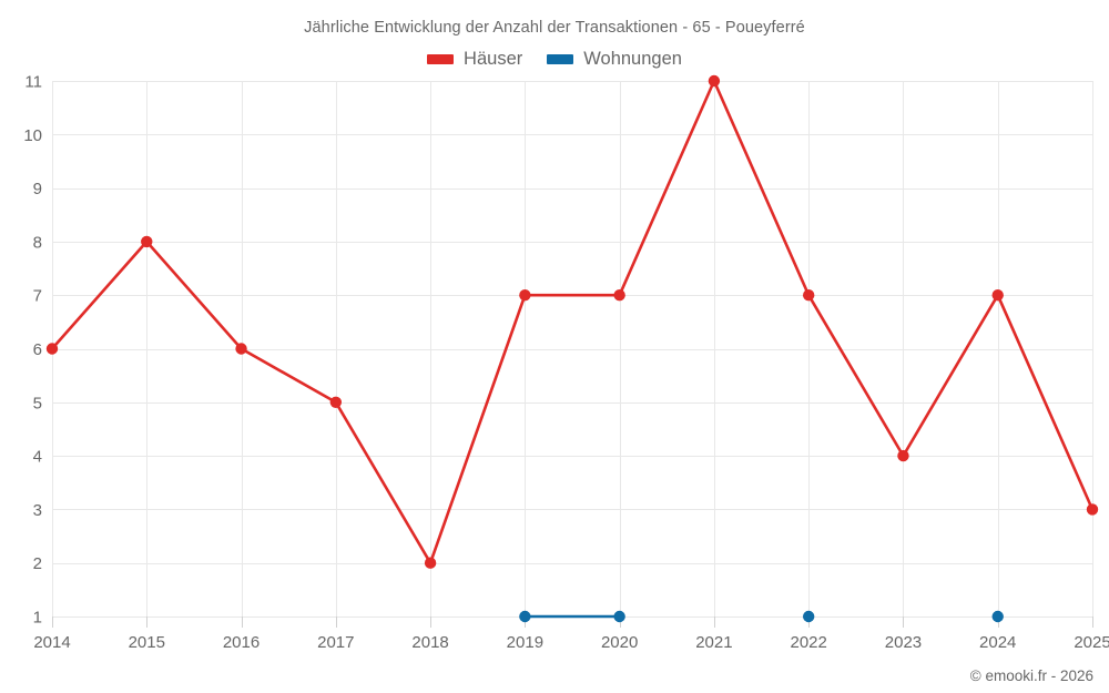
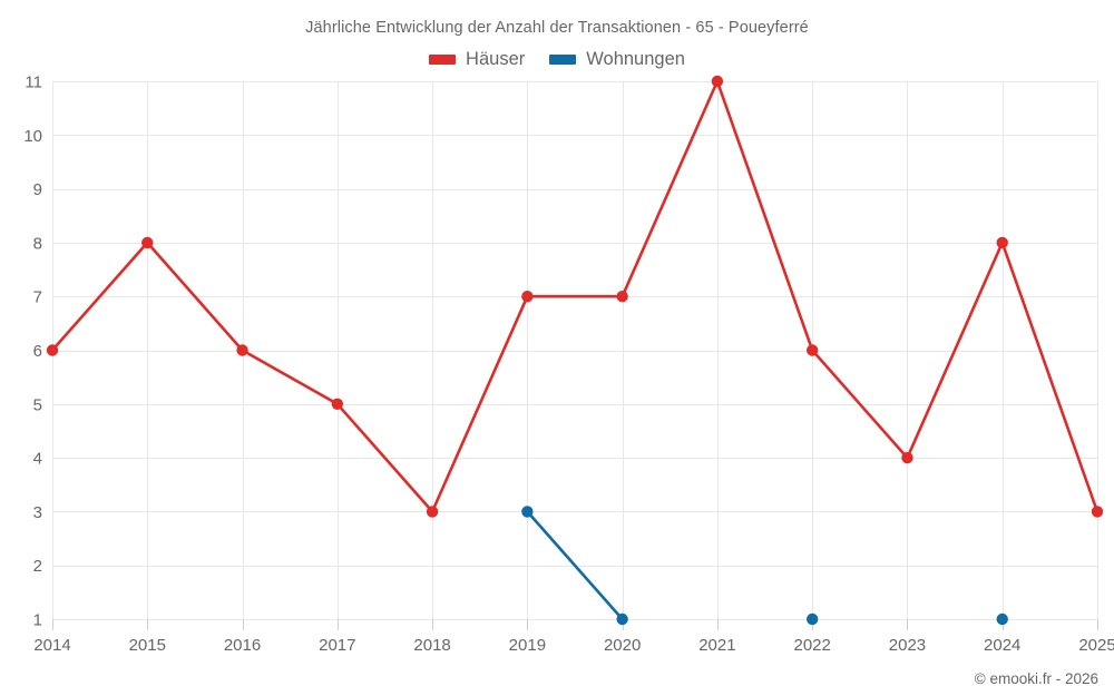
Häuser/2018: 2 -> 3
Wohnungen/2019: 1 -> 3
Häuser/2022: 7 -> 6
Häuser/2024: 7 -> 8
